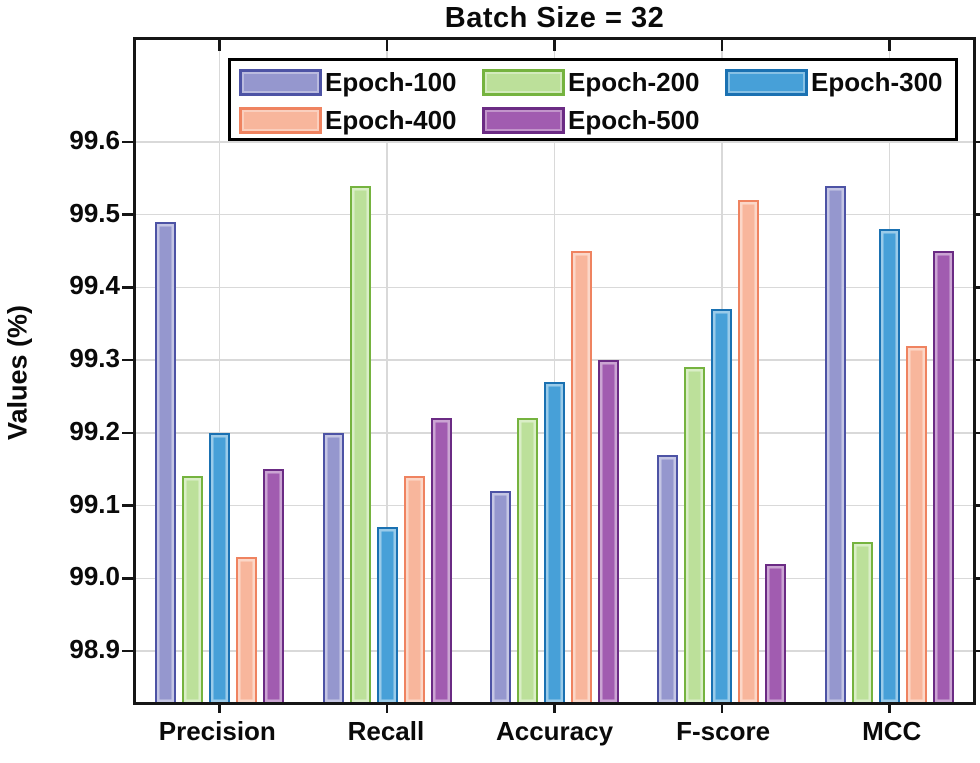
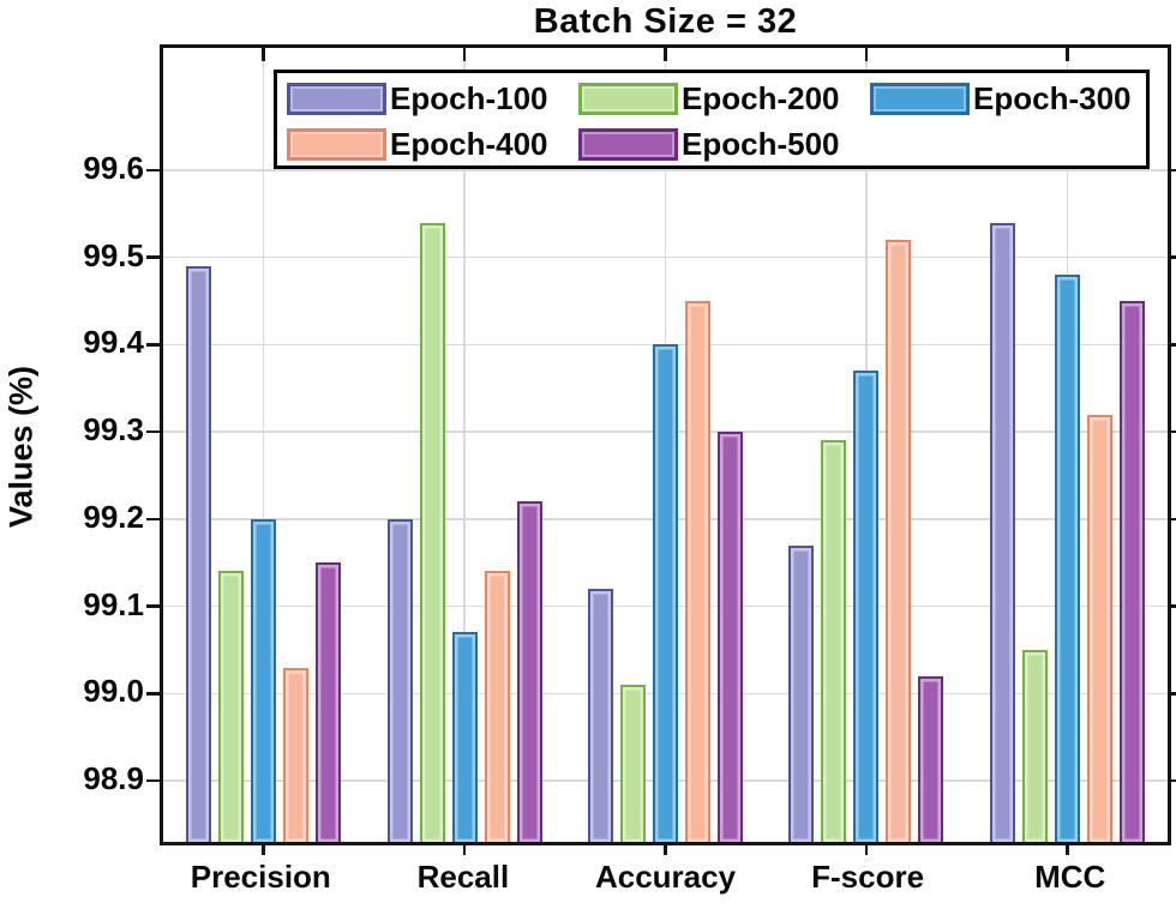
Epoch-200/Accuracy: 99.22 -> 99.01
Epoch-300/Accuracy: 99.27 -> 99.40
